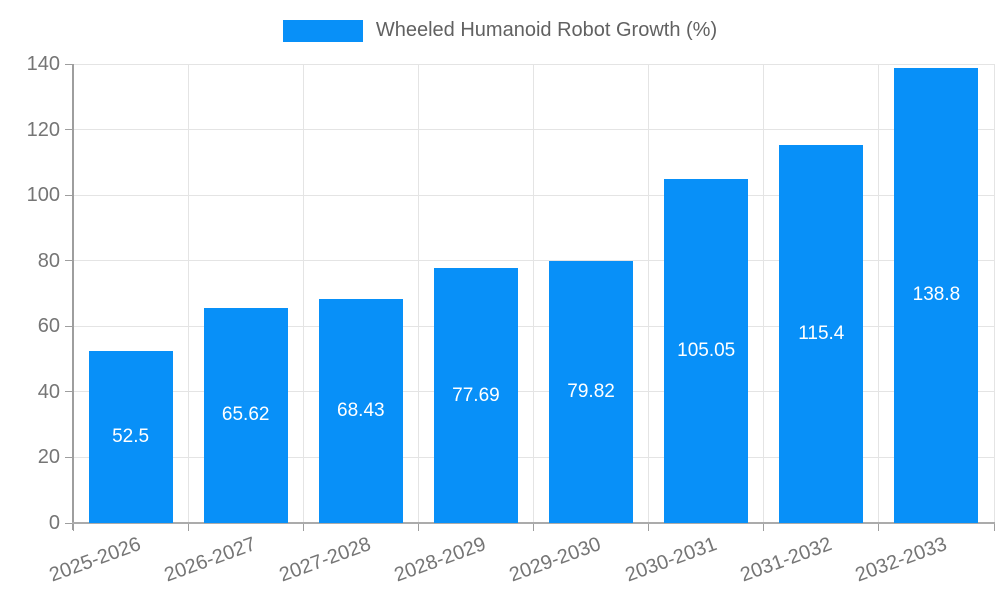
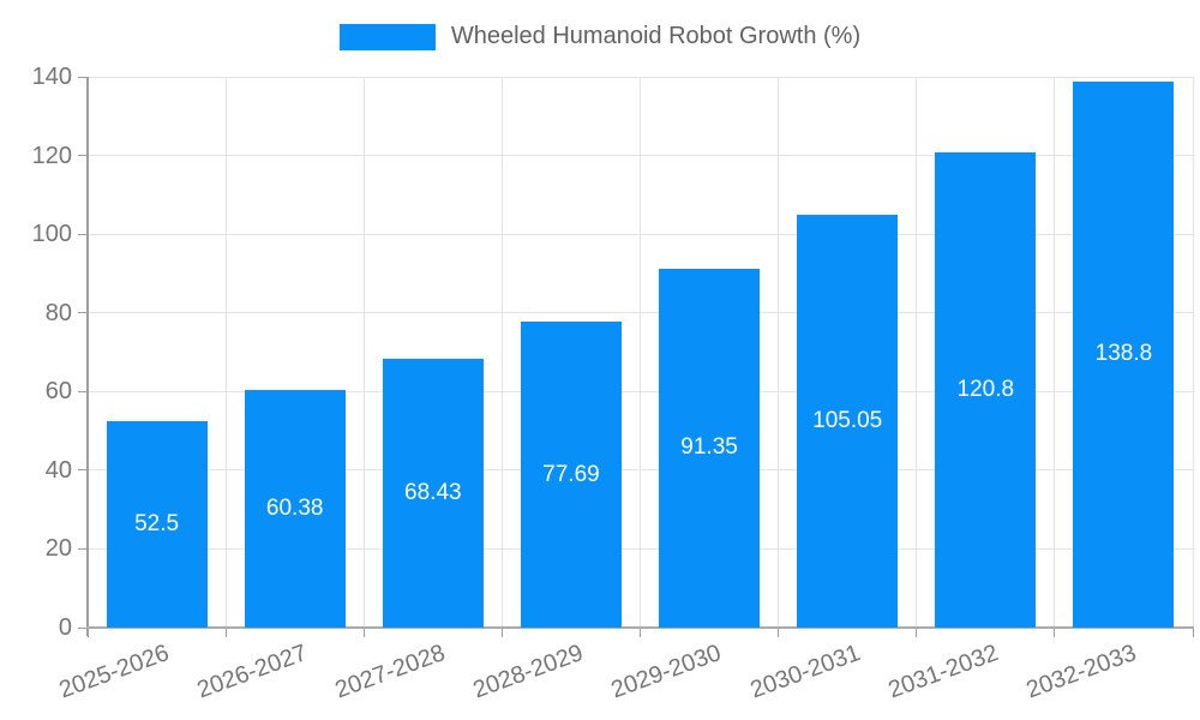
2026-2027: 65.62 -> 60.38
2029-2030: 79.82 -> 91.35
2031-2032: 115.4 -> 120.8
